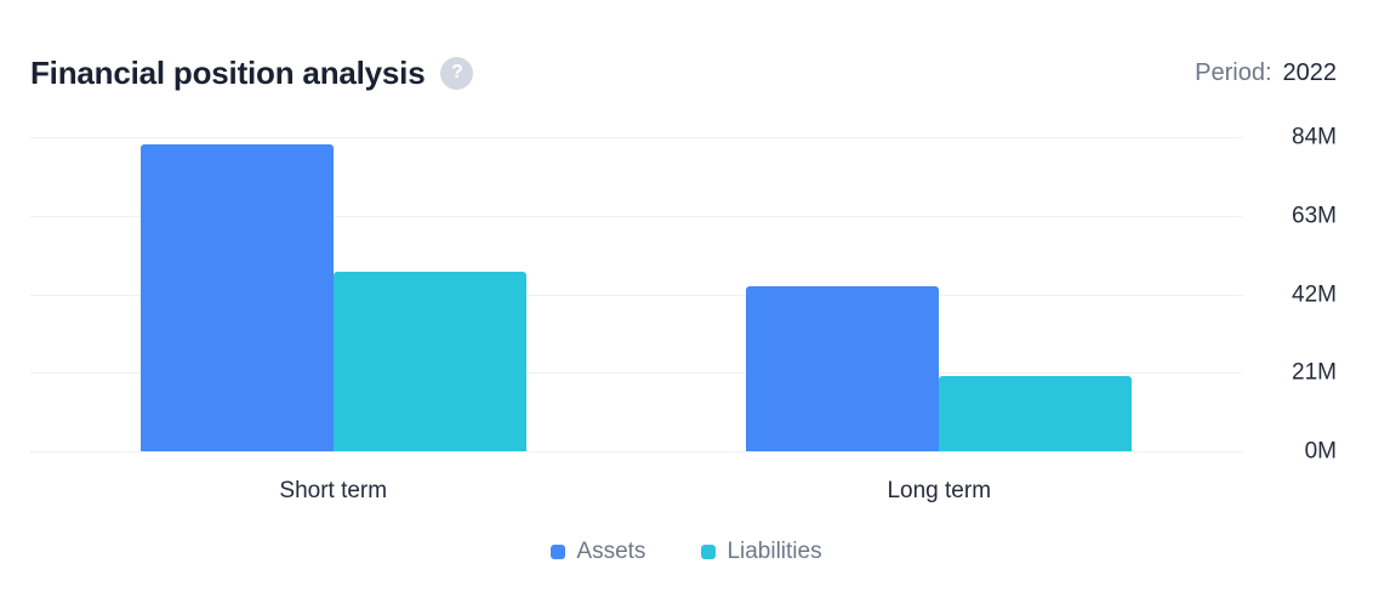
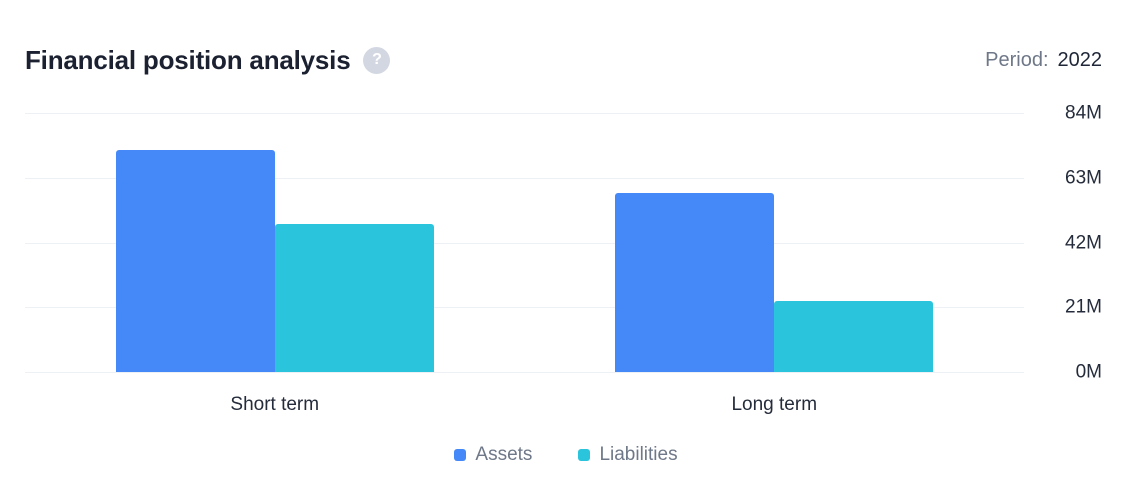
Assets/Short term: 82M -> 72M
Assets/Long term: 44M -> 58M
Liabilities/Long term: 20M -> 23M
